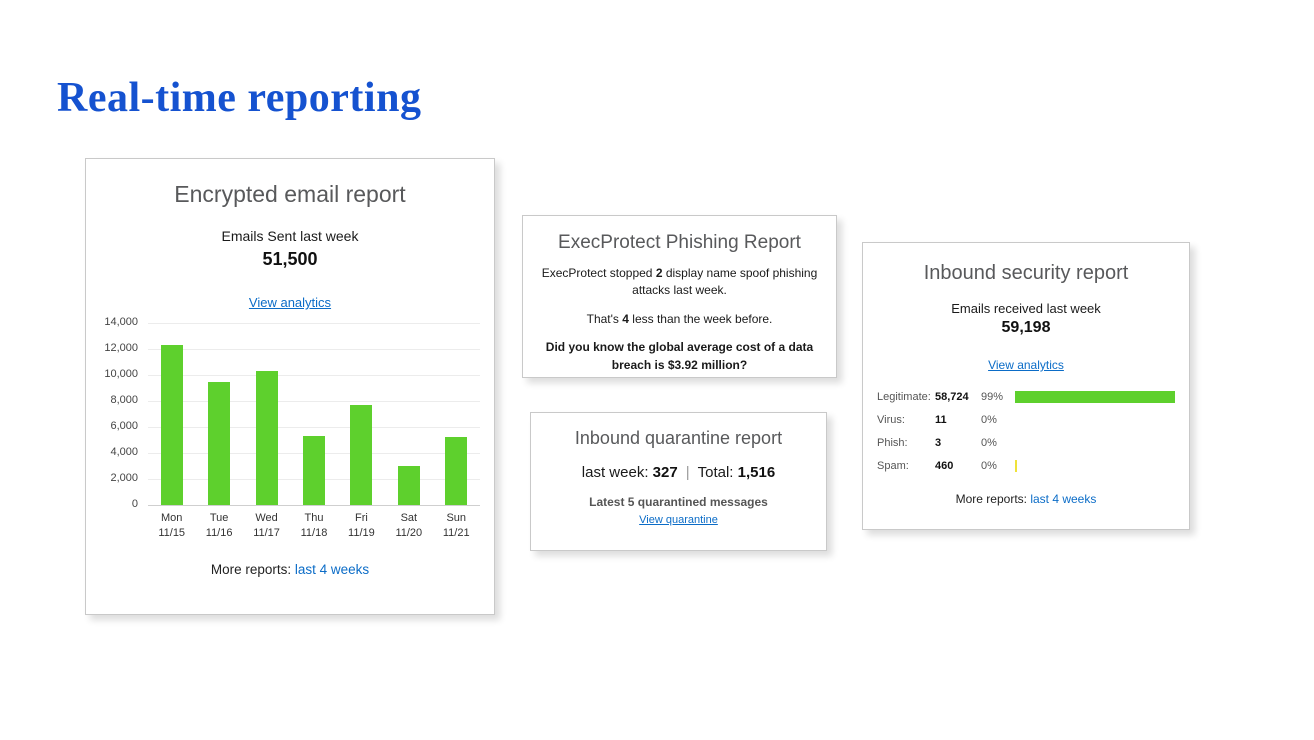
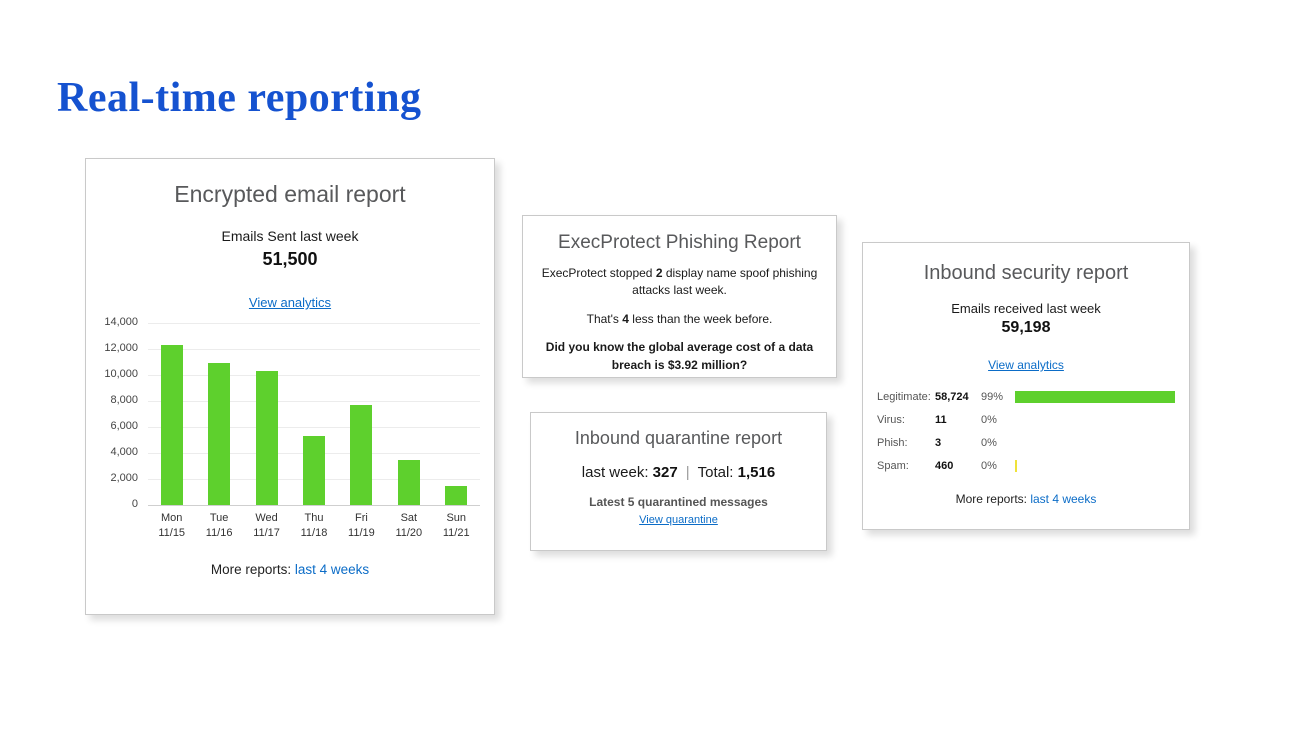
Tue 11/16: 9500 -> 10900
Sat 11/20: 3000 -> 3500
Sun 11/21: 5200 -> 1500
